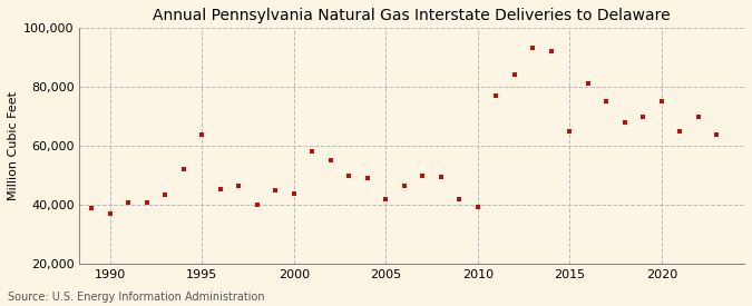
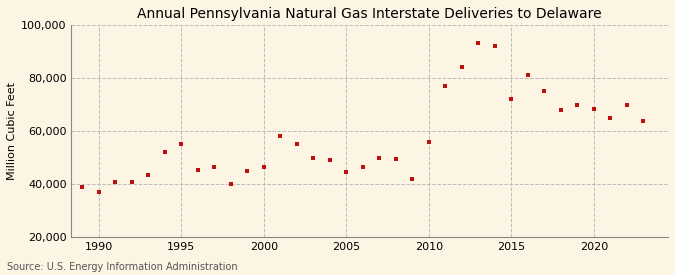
1995: 64,000 -> 55,000
2000: 44,000 -> 46,500
2005: 42,000 -> 44,500
2010: 39,500 -> 56,000
2015: 65,000 -> 72,000
2020: 75,000 -> 68,500
